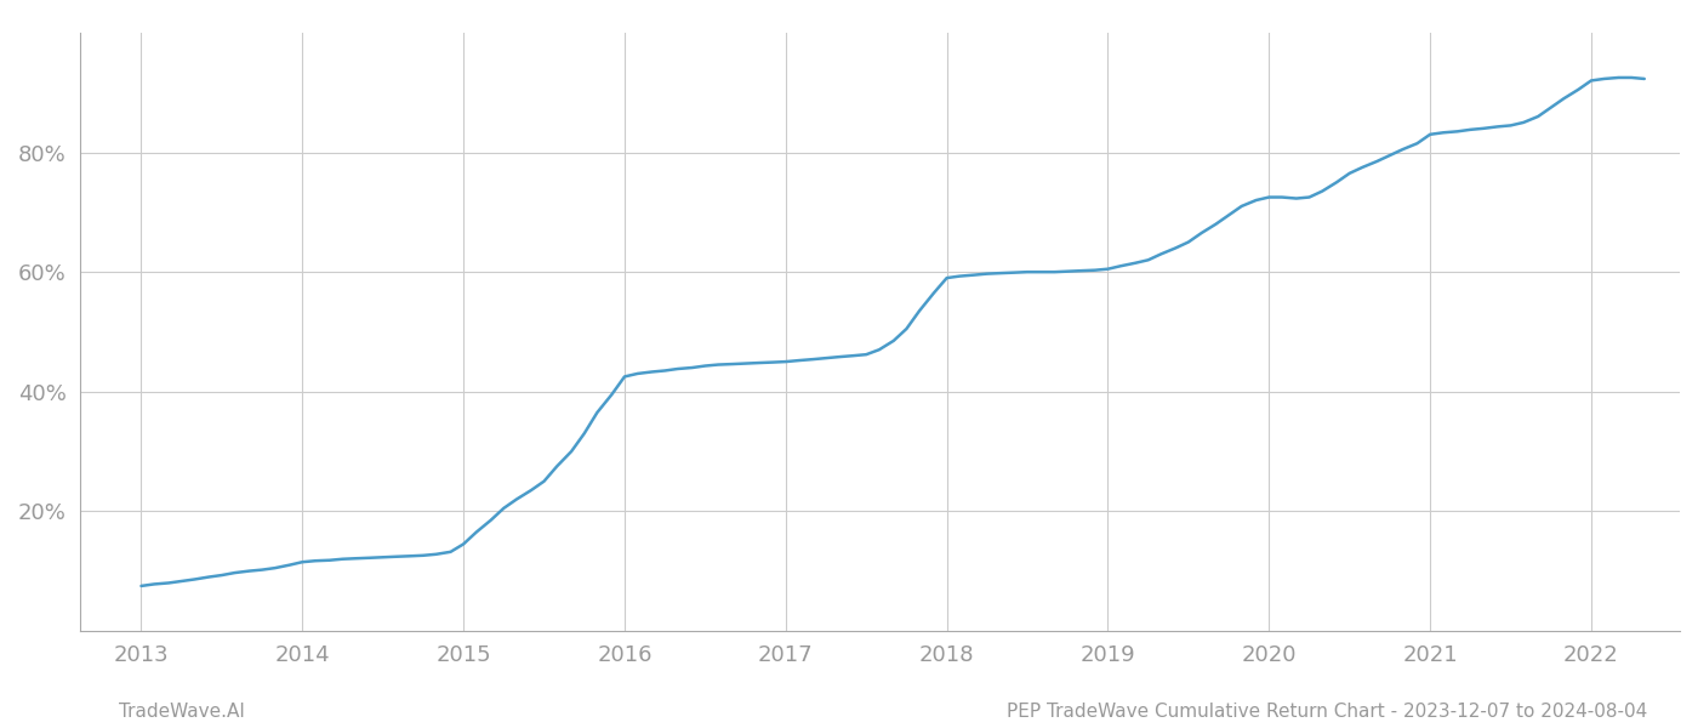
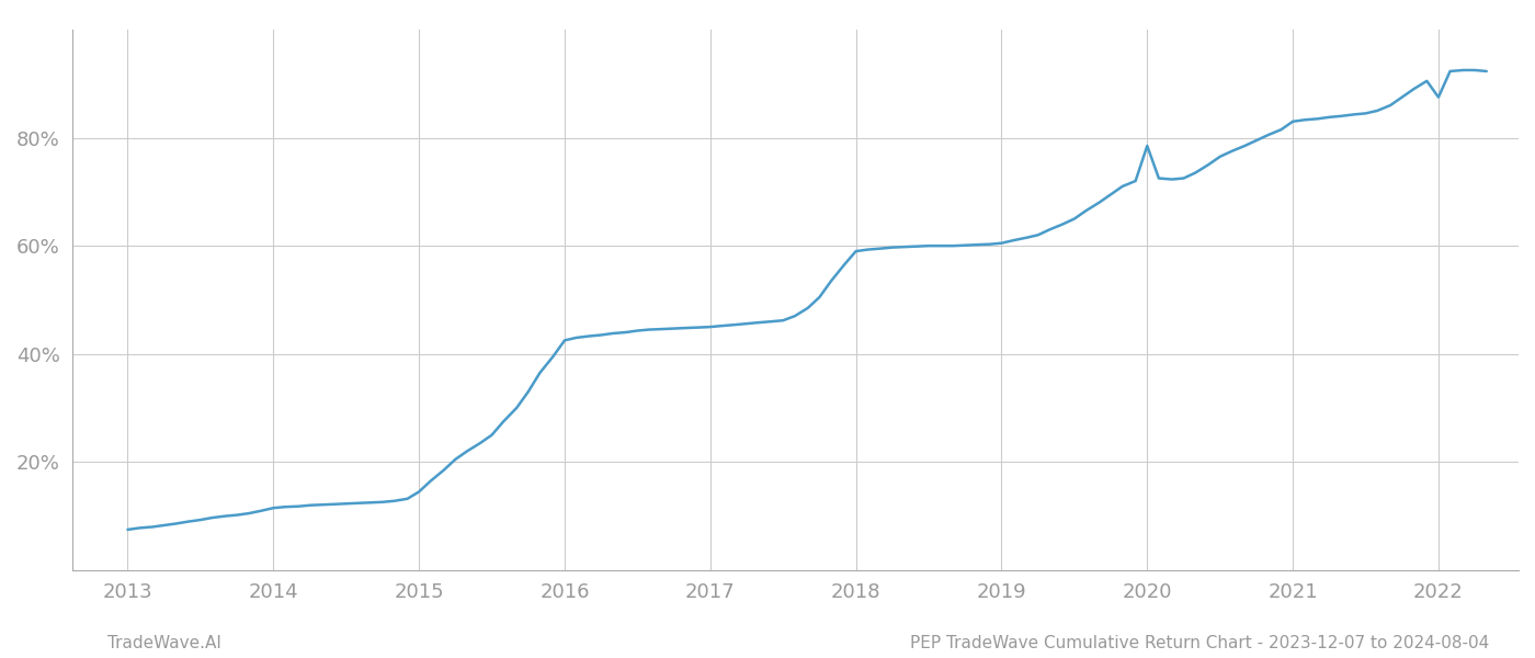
2020: 72.5% -> 78.5%
2022: 92.0% -> 87.5%
